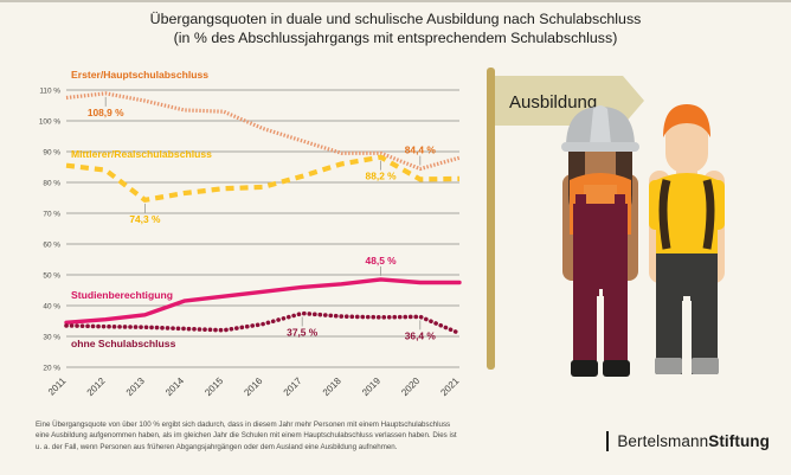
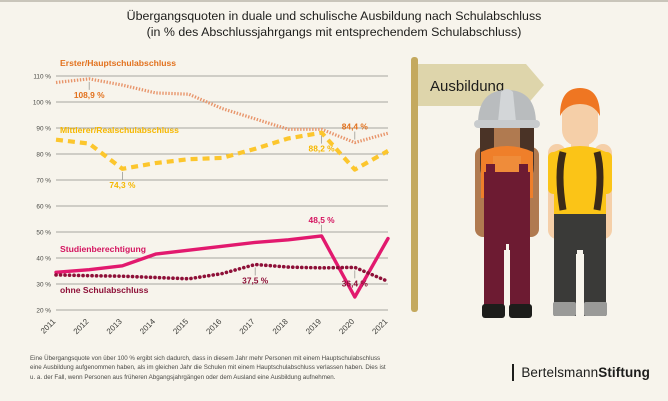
Mittlerer/Realschulabschluss/2020: 81% -> 74%
Studienberechtigung/2020: 48% -> 25%
